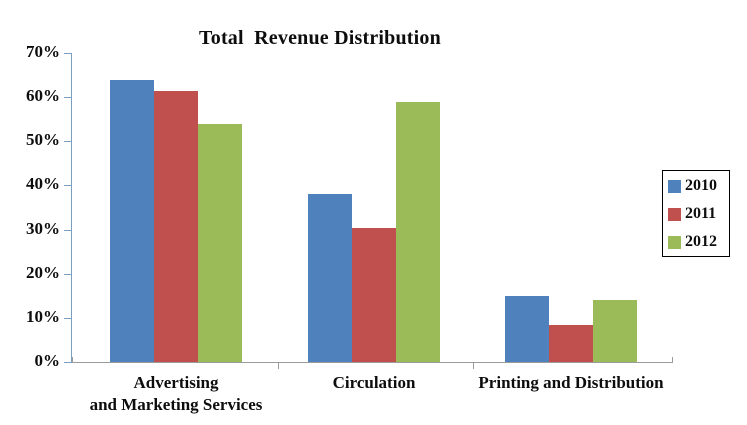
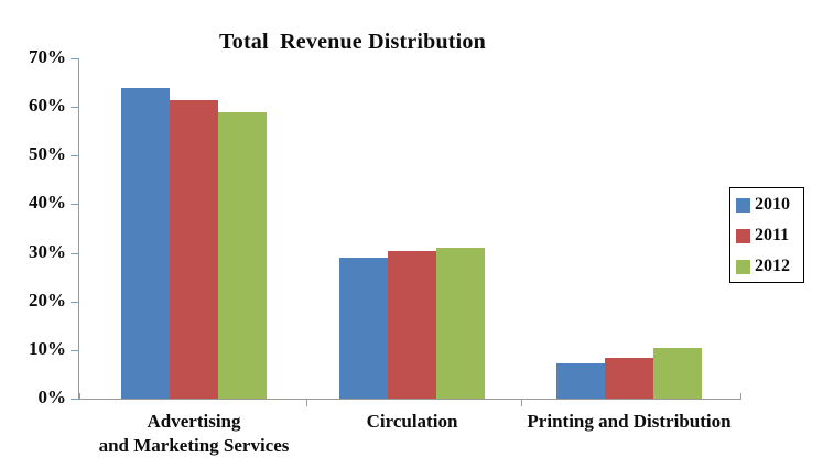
2012/Advertising and Marketing Services: 54% -> 59%
2010/Circulation: 38% -> 29%
2012/Circulation: 59% -> 31%
2010/Printing and Distribution: 15% -> 7%
2012/Printing and Distribution: 14% -> 10%
